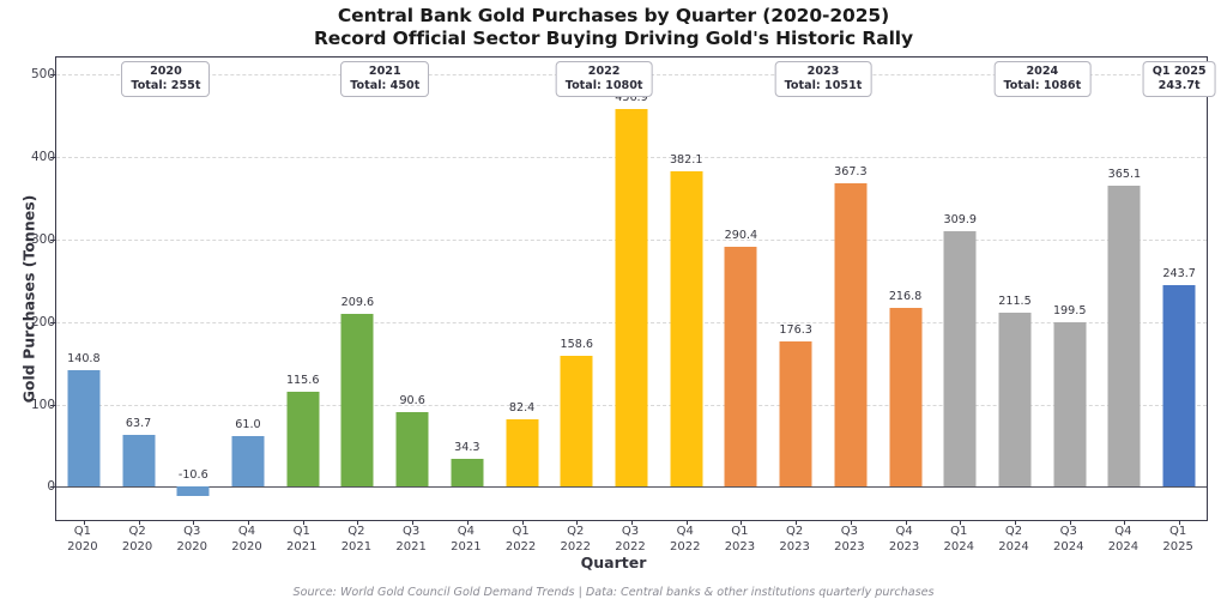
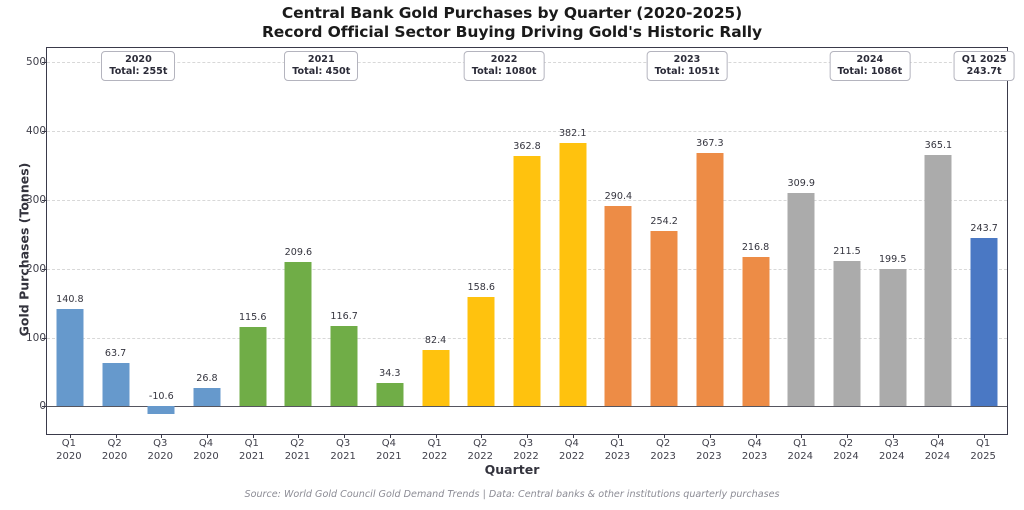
Q4 2020: 61.0 -> 26.8
Q3 2021: 90.6 -> 116.7
Q3 2022: 456.9 -> 362.8
Q2 2023: 176.3 -> 254.2
